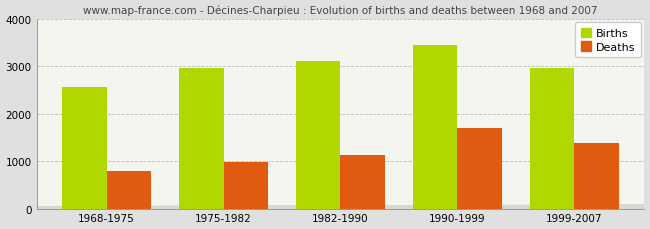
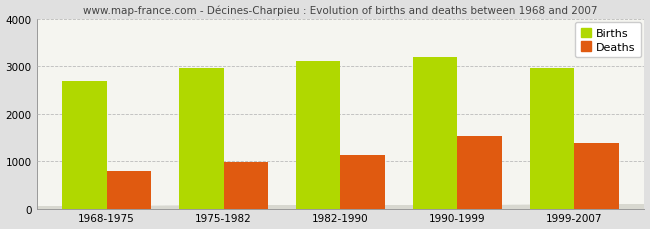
Births/1968-1975: 2550 -> 2680
Births/1990-1999: 3450 -> 3200
Deaths/1990-1999: 1700 -> 1530
